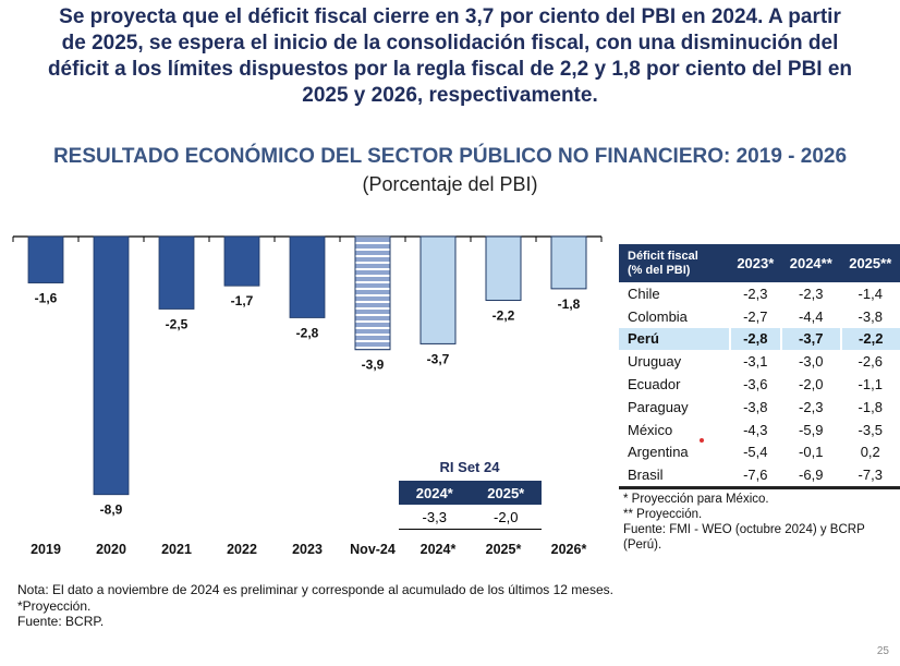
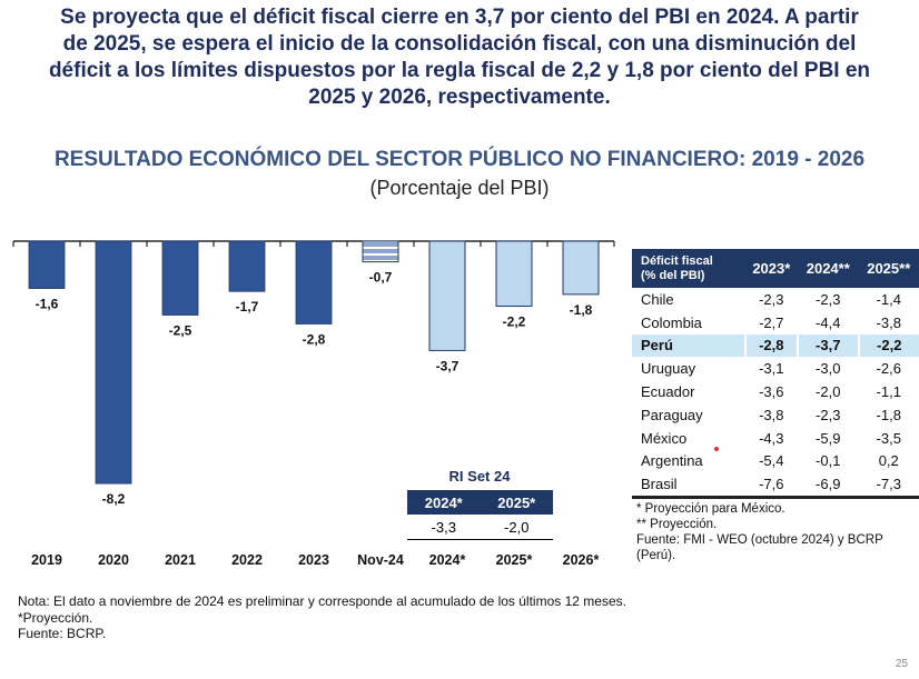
2020: -8,9 -> -8,2
Nov-24: -3,9 -> -0,7
